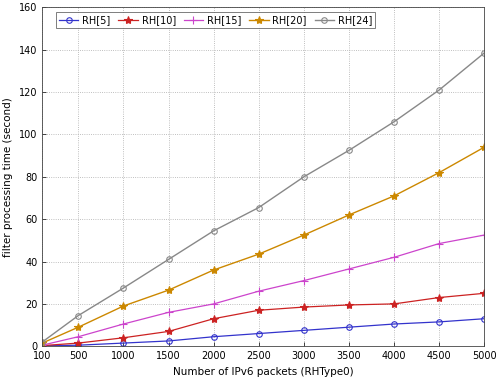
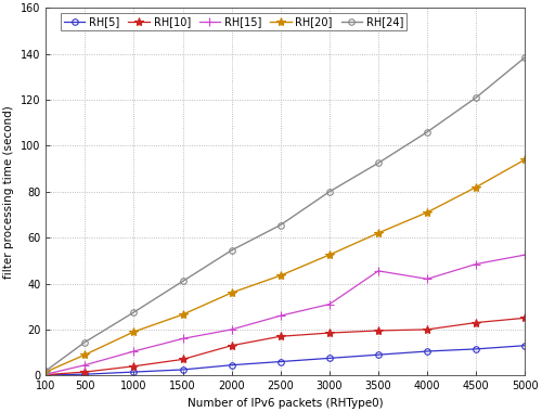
RH[15]/3500: 36.5 -> 45.5
